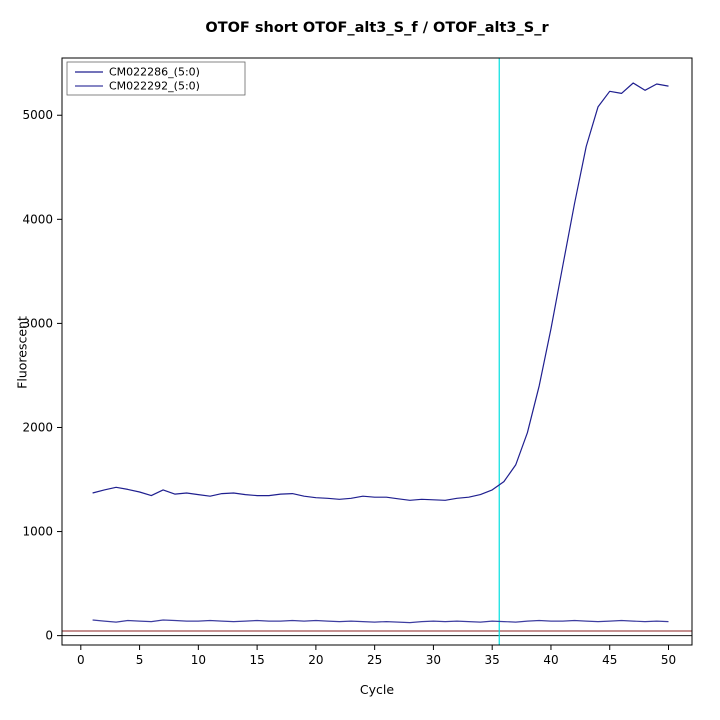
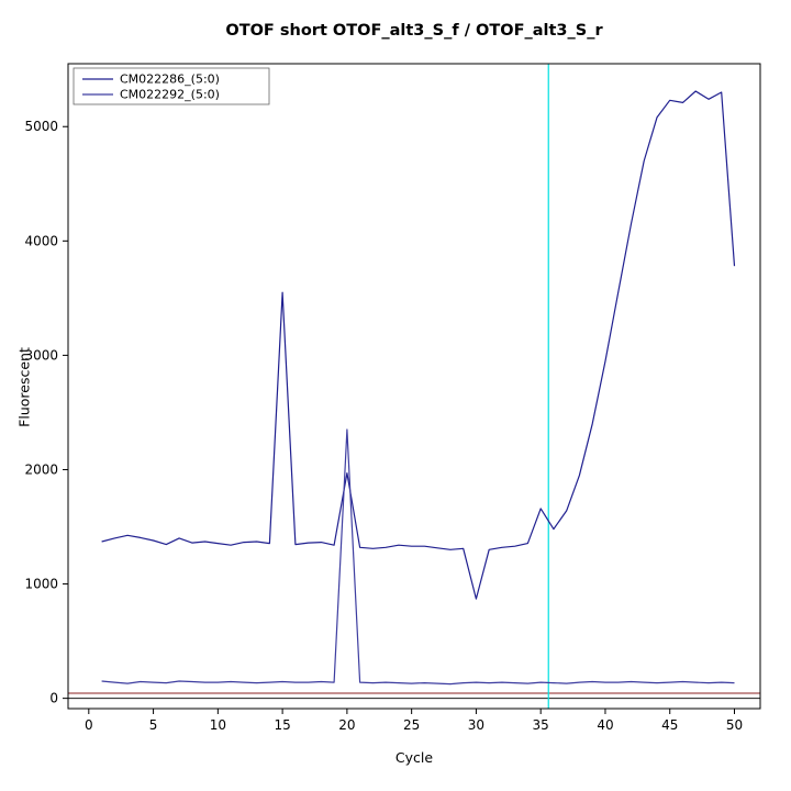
CM022286_(5:0)/15: 1340 -> 3550
CM022286_(5:0)/20: 1320 -> 1970
CM022292_(5:0)/20: 140 -> 2350
CM022286_(5:0)/30: 1300 -> 870
CM022286_(5:0)/35: 1400 -> 1660
CM022286_(5:0)/50: 5280 -> 3780
